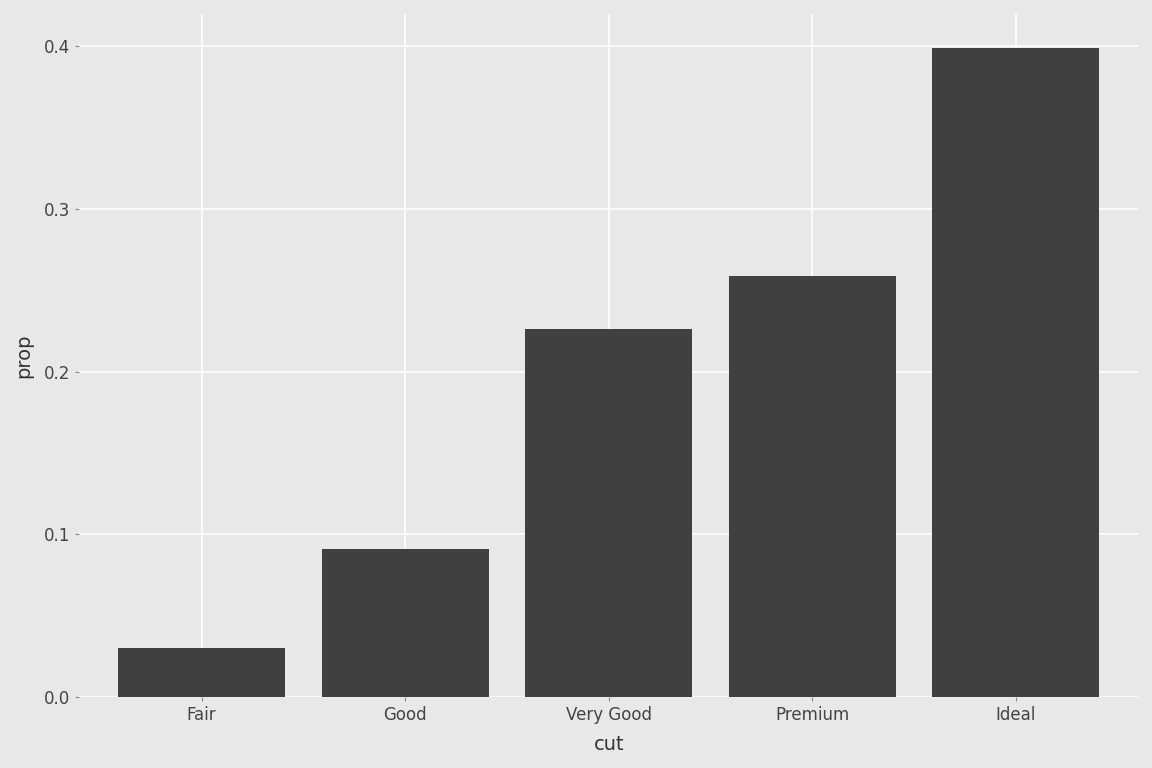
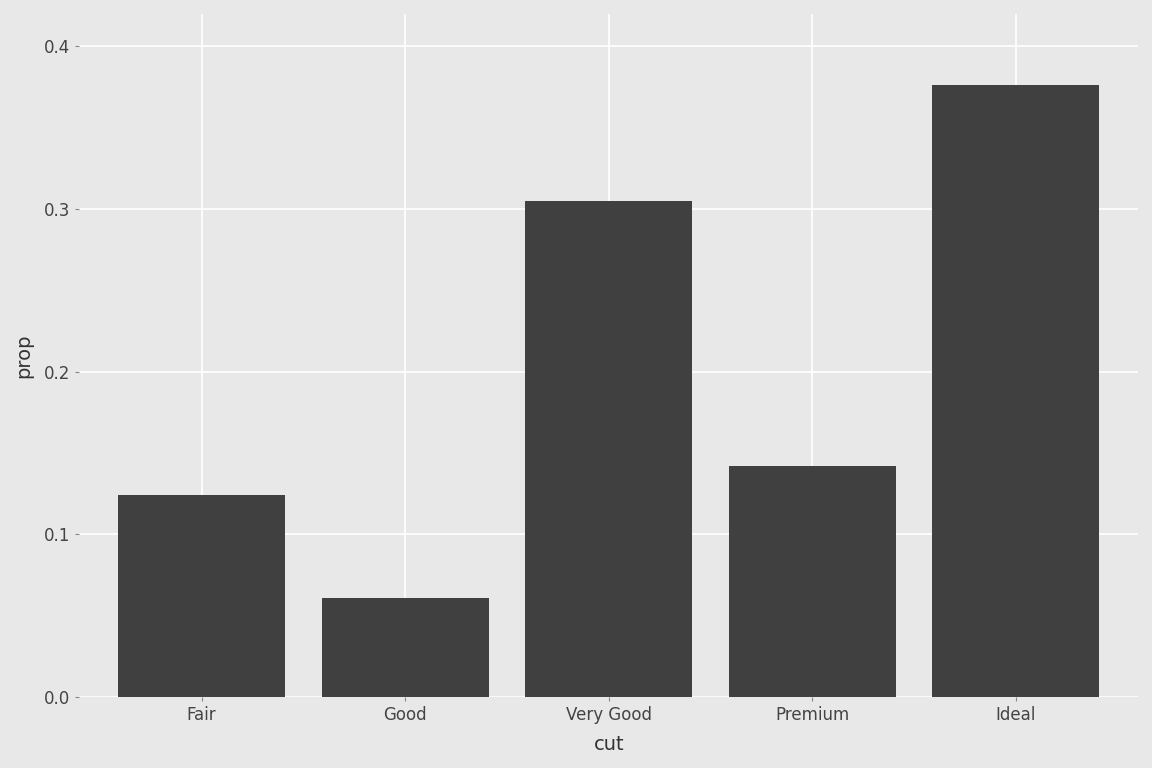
Fair: 0.030 -> 0.124
Good: 0.091 -> 0.061
Very Good: 0.226 -> 0.305
Premium: 0.259 -> 0.142
Ideal: 0.399 -> 0.376
